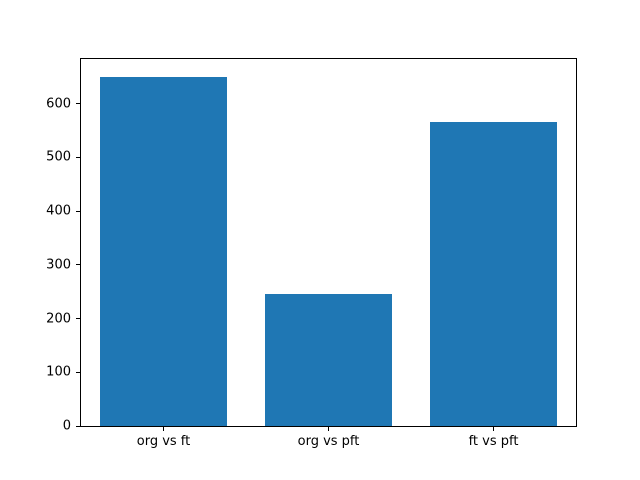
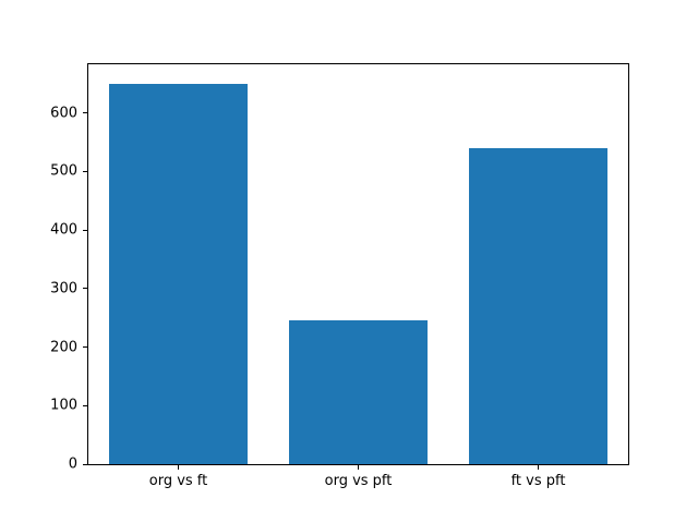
ft vs pft: 560 -> 540
